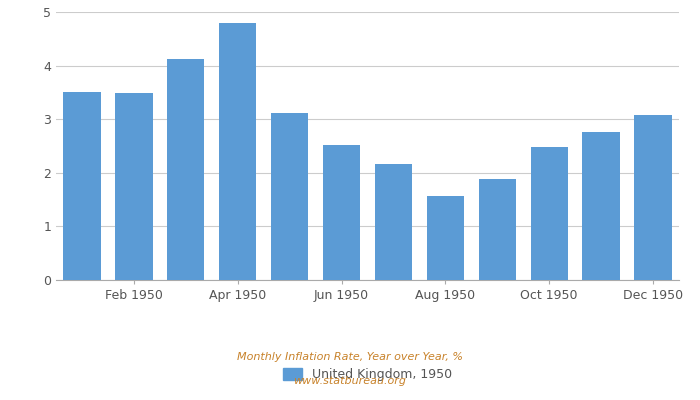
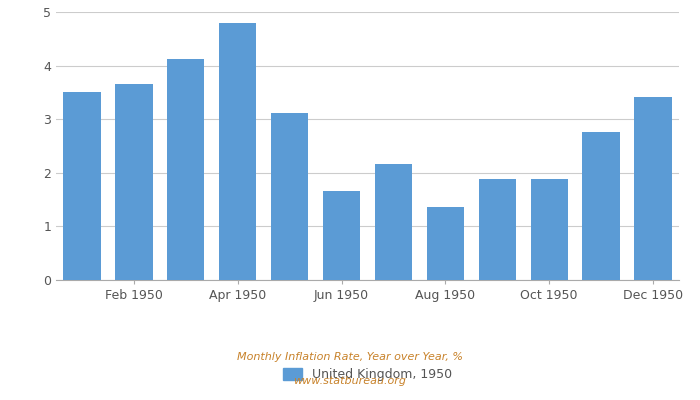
Feb 1950: 3.48 -> 3.66
Jun 1950: 2.51 -> 1.66
Aug 1950: 1.57 -> 1.36
Oct 1950: 2.48 -> 1.88
Dec 1950: 3.08 -> 3.42
